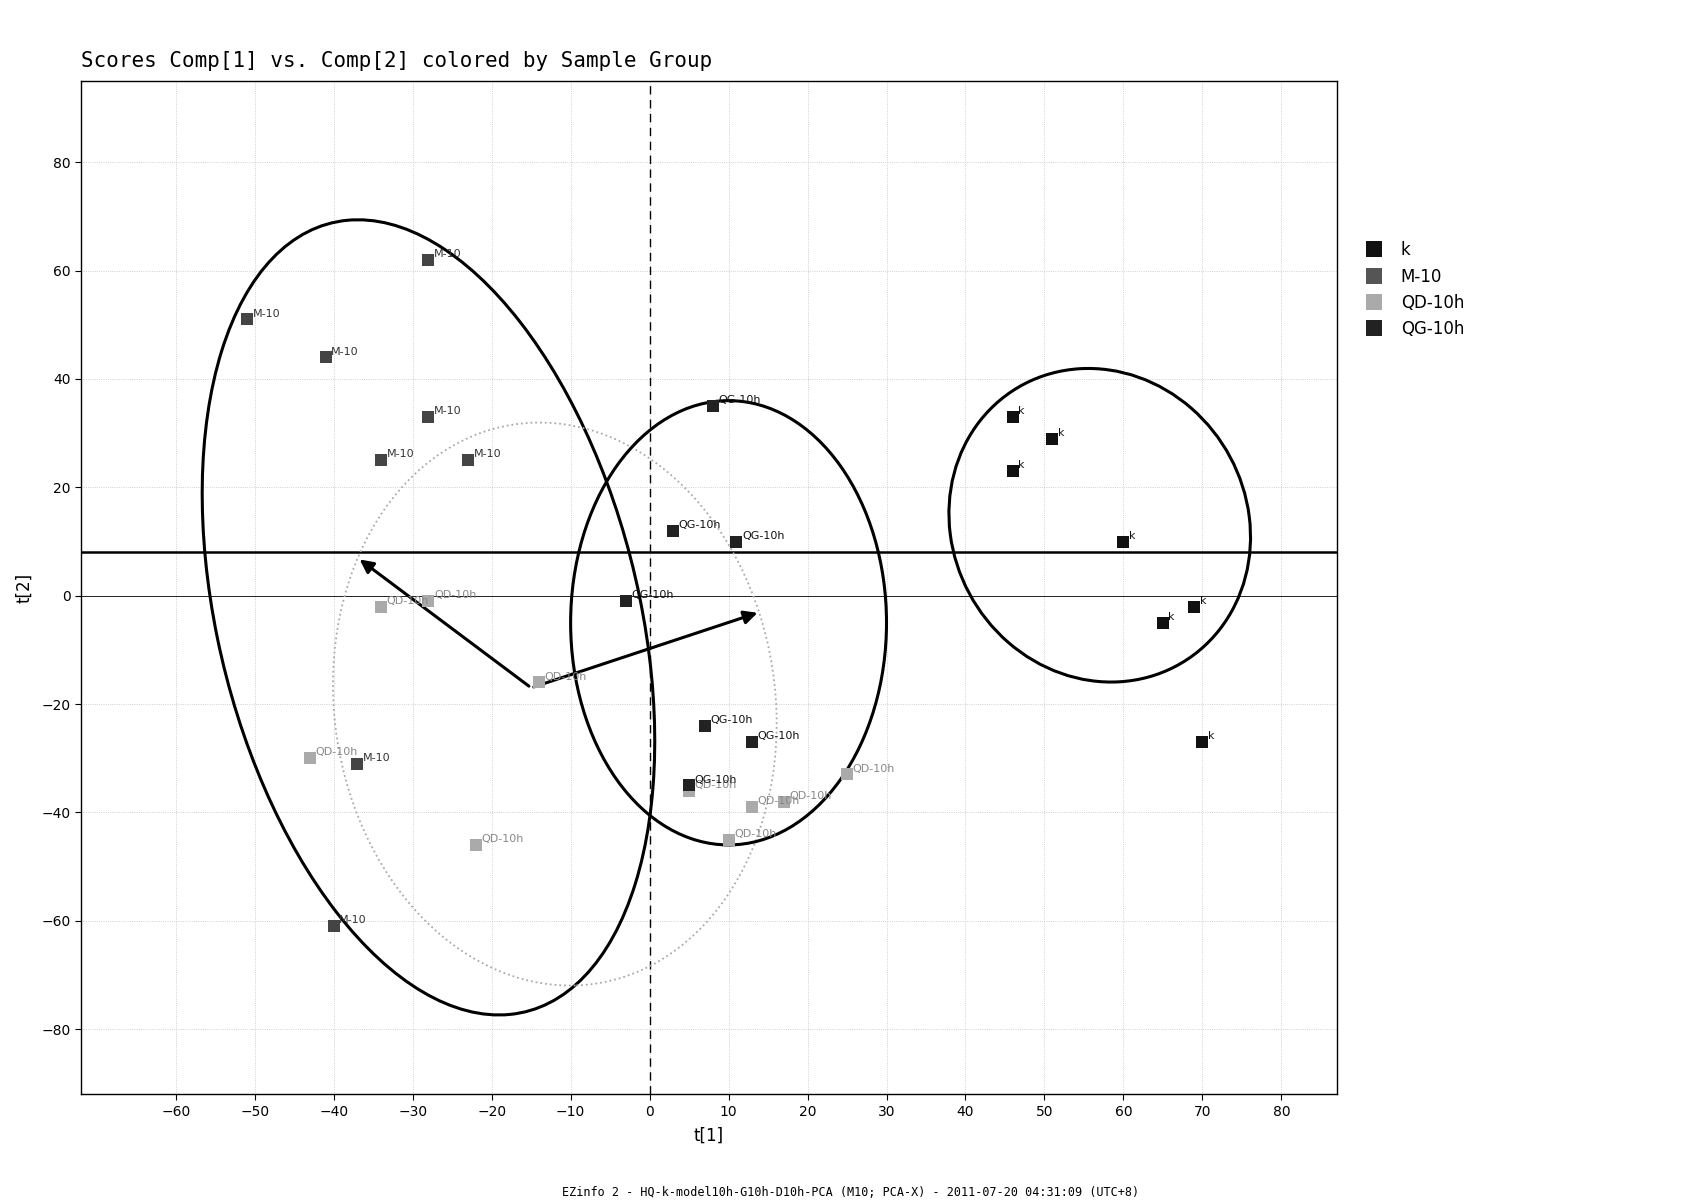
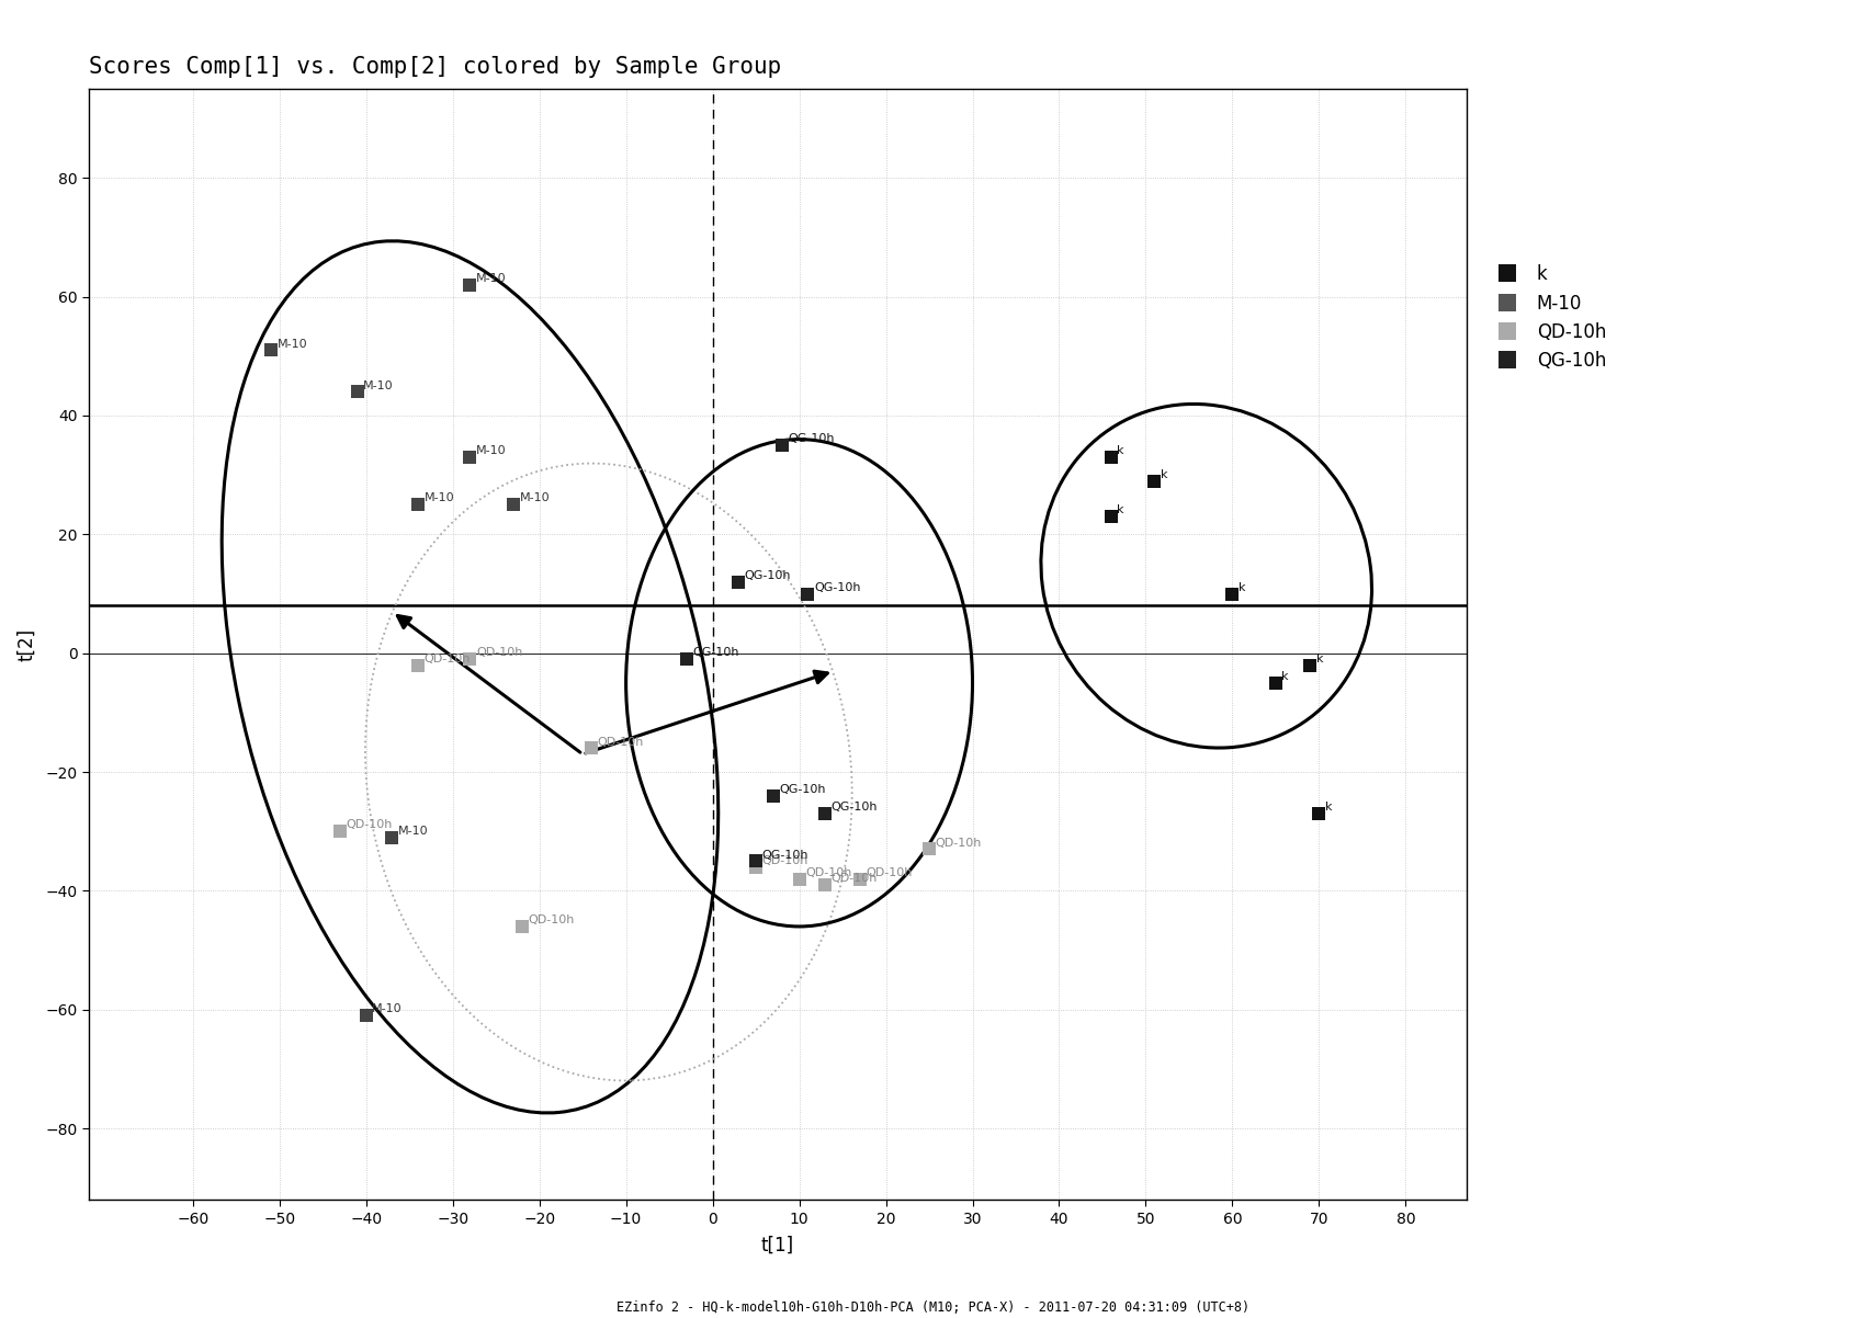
QD-10h/10: -45 -> -38
